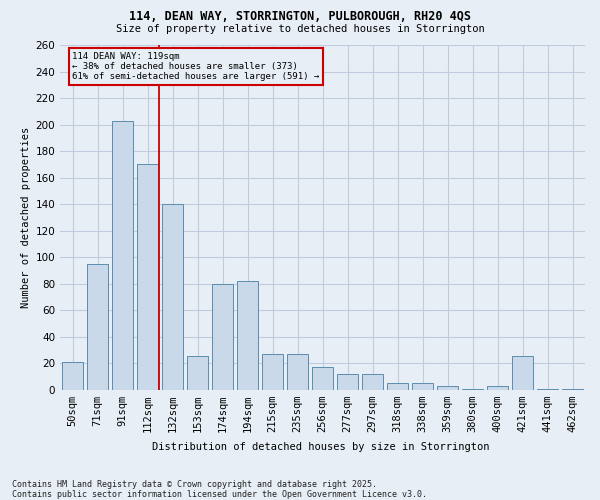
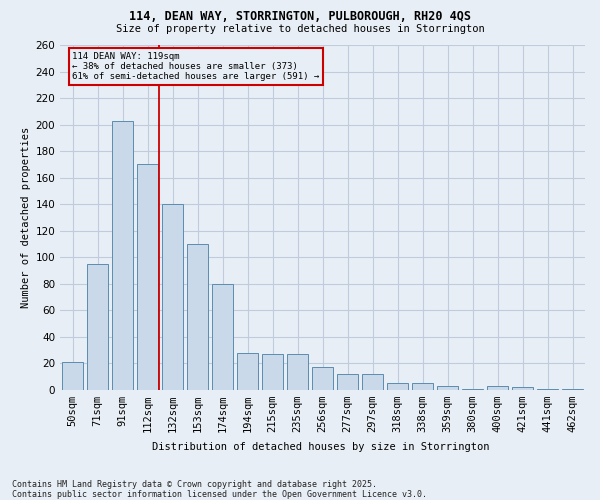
153sqm: 26 -> 110
194sqm: 82 -> 28
421sqm: 26 -> 2
